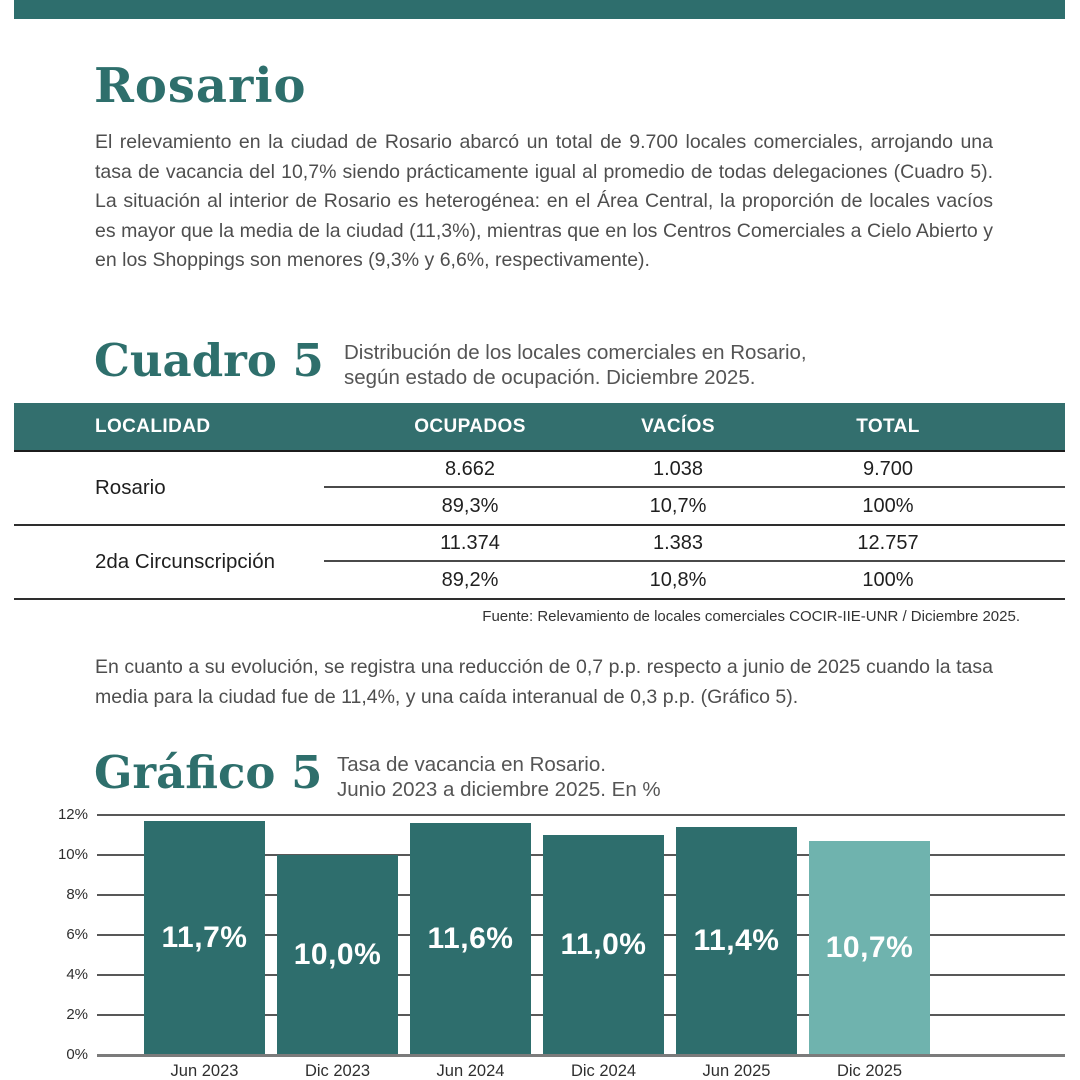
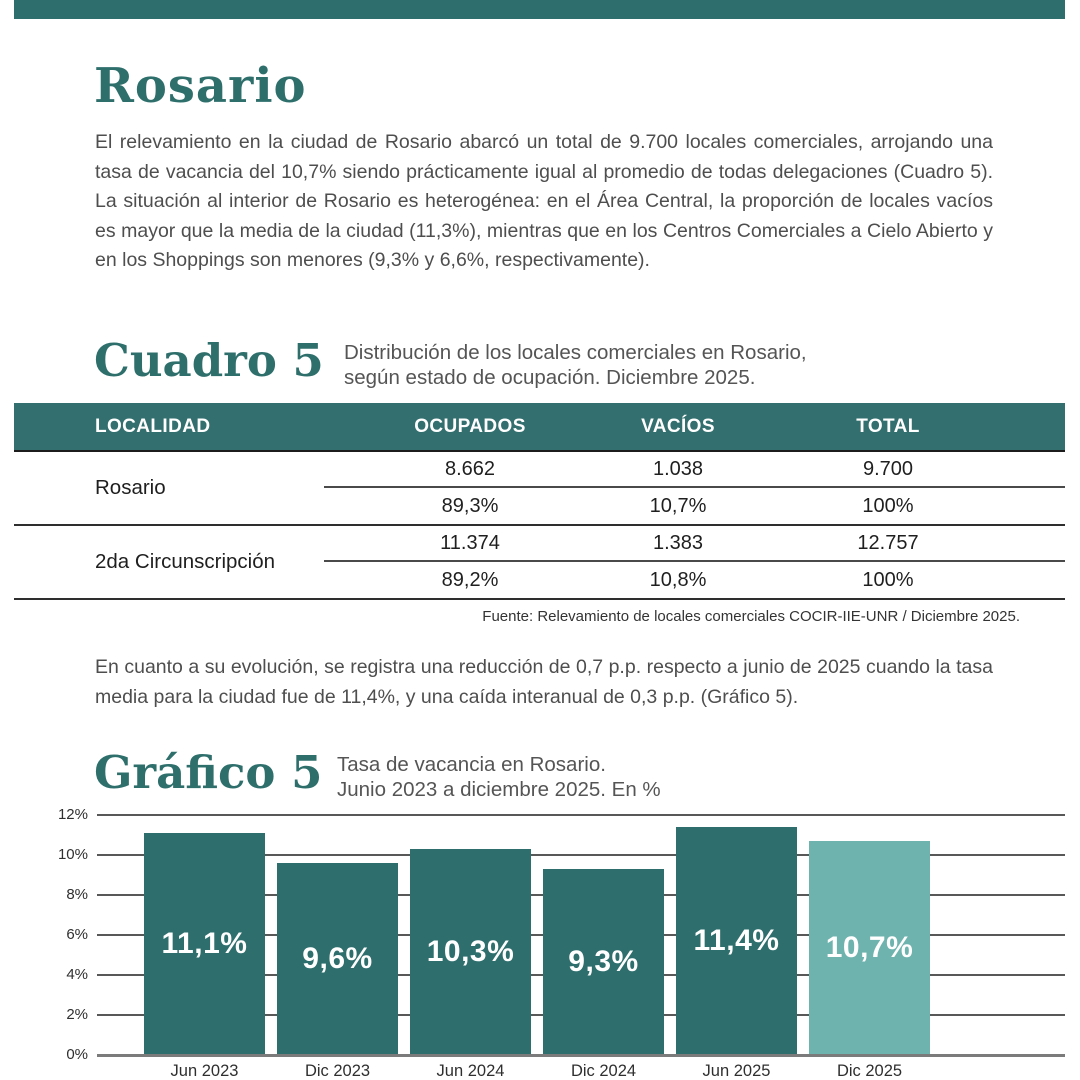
Jun 2023: 11,7% -> 11,1%
Dic 2023: 10,0% -> 9,6%
Jun 2024: 11,6% -> 10,3%
Dic 2024: 11,0% -> 9,3%
